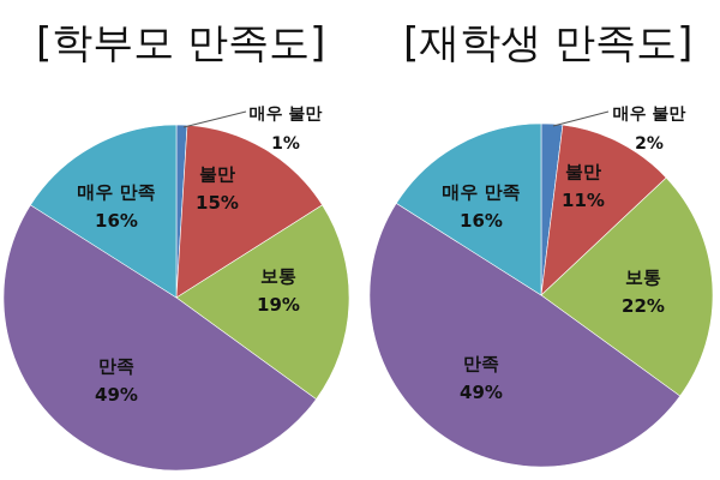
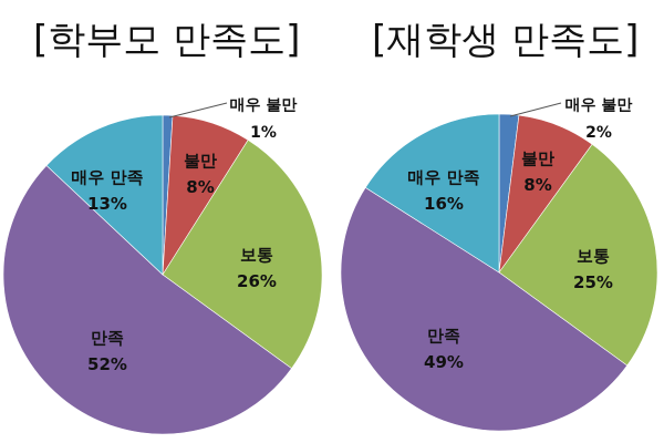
[학부모 만족도]/불만: 15% -> 8%
[학부모 만족도]/보통: 19% -> 26%
[학부모 만족도]/만족: 49% -> 52%
[학부모 만족도]/매우 만족: 16% -> 13%
[재학생 만족도]/불만: 11% -> 8%
[재학생 만족도]/보통: 22% -> 25%
